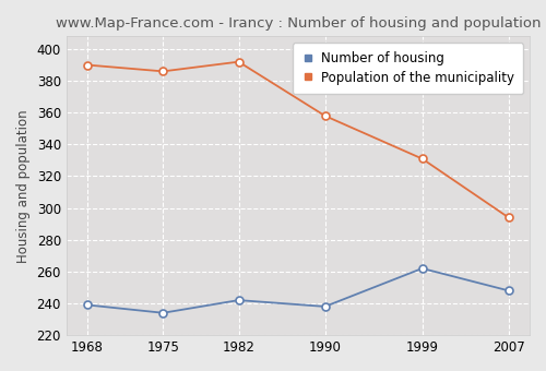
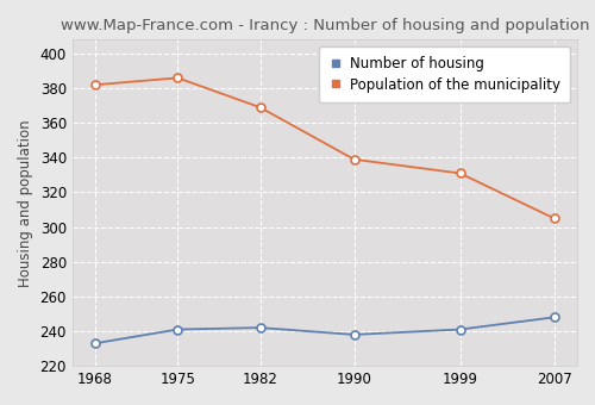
Number of housing/1968: 239 -> 233
Population of the municipality/1968: 390 -> 382
Number of housing/1975: 234 -> 241
Population of the municipality/1982: 392 -> 369
Population of the municipality/1990: 358 -> 339
Number of housing/1999: 262 -> 241
Population of the municipality/2007: 294 -> 305
